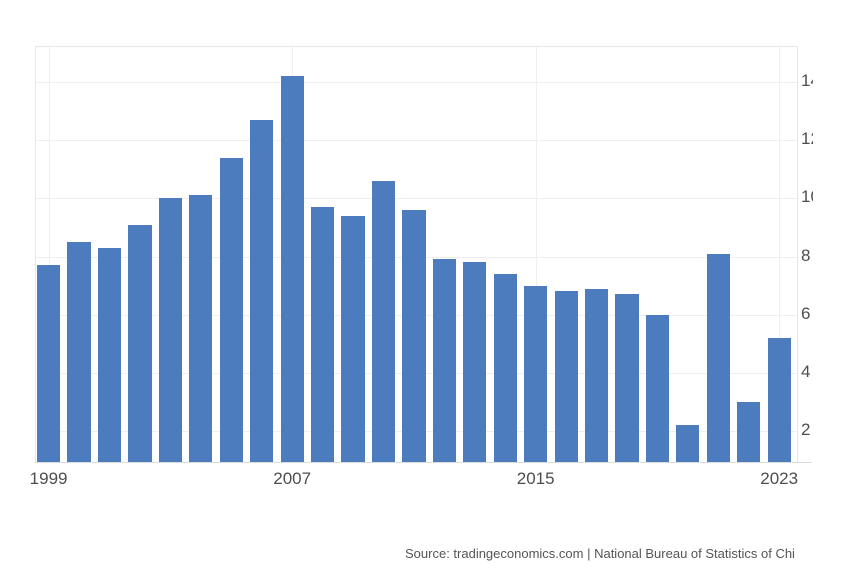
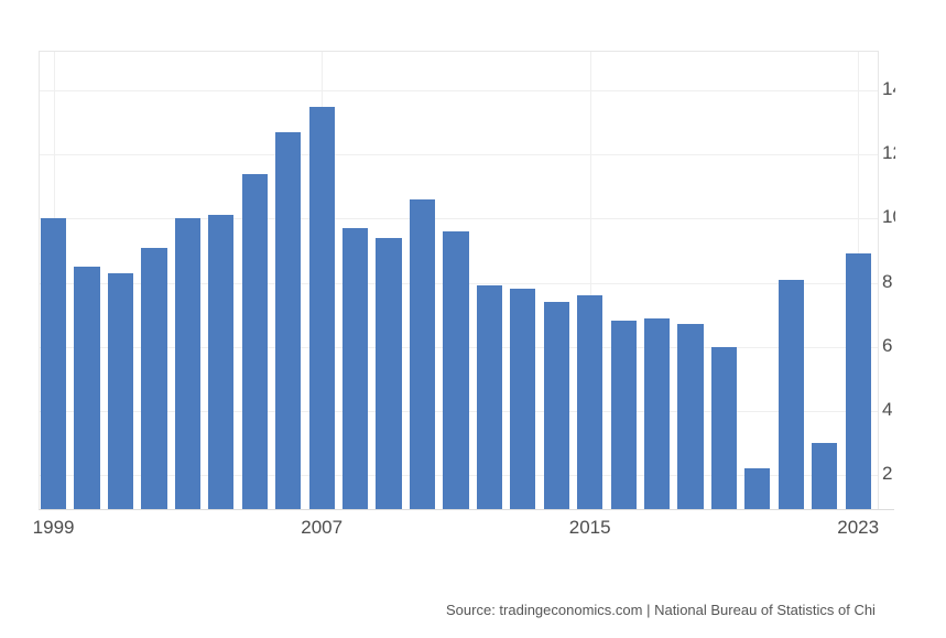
1999: 7.7 -> 10.0
2007: 14.2 -> 13.5
2015: 7.0 -> 7.6
2023: 5.2 -> 8.9
